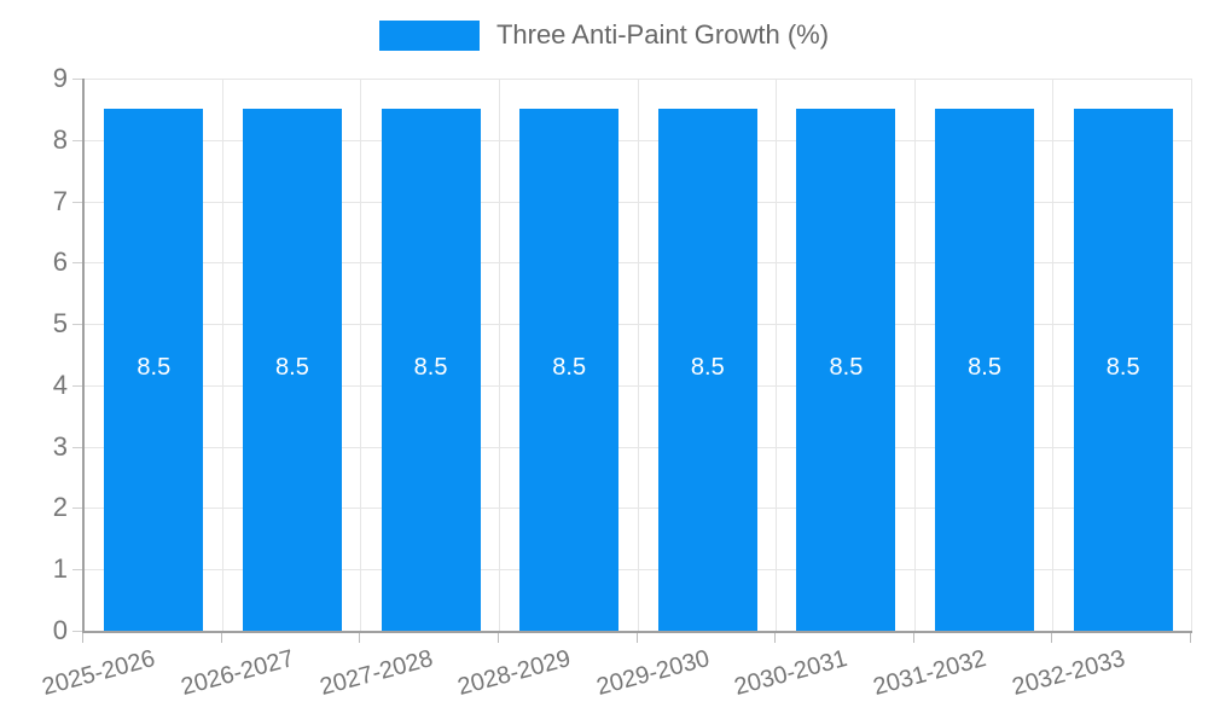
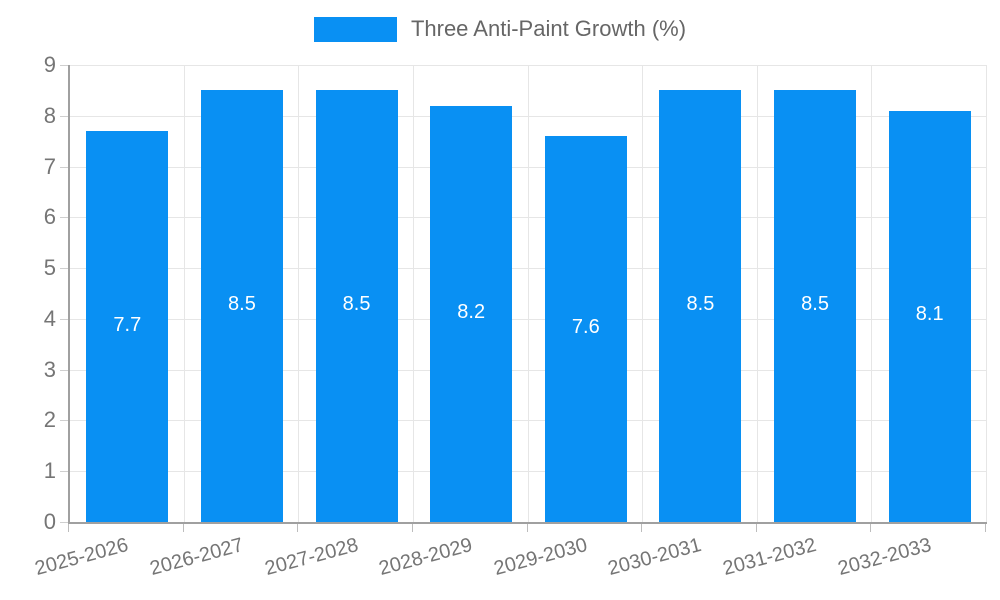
2025-2026: 8.5 -> 7.7
2028-2029: 8.5 -> 8.2
2029-2030: 8.5 -> 7.6
2032-2033: 8.5 -> 8.1
